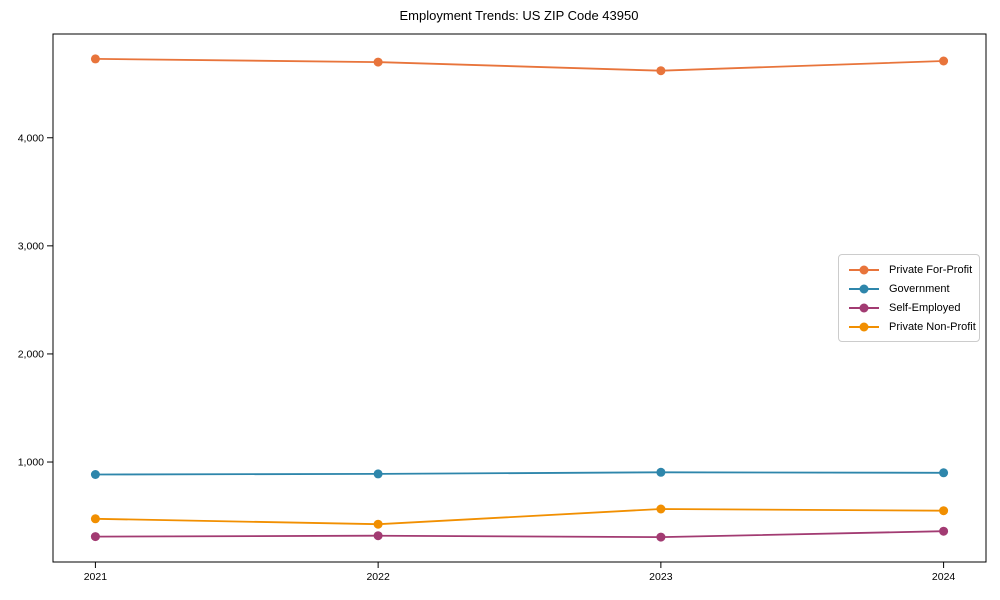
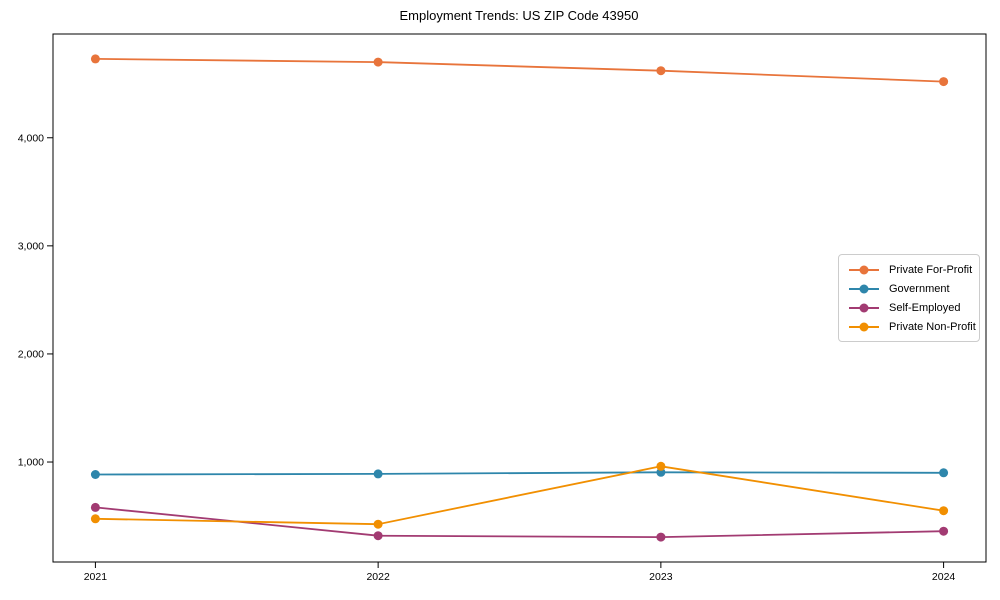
Self-Employed/2021: 310 -> 580
Private Non-Profit/2023: 560 -> 960
Private For-Profit/2024: 4710 -> 4520
